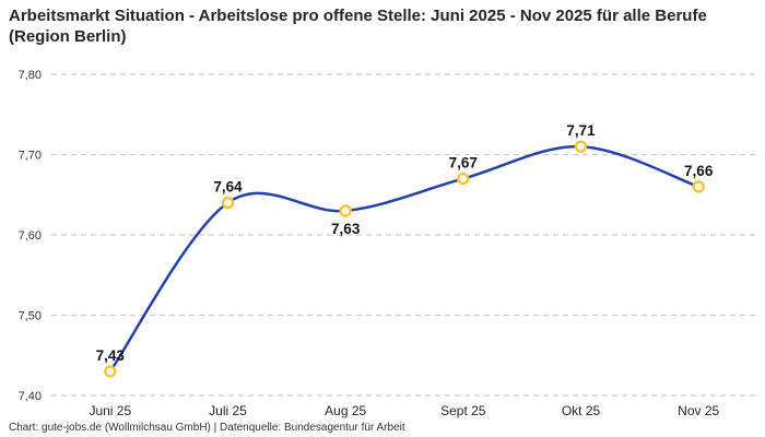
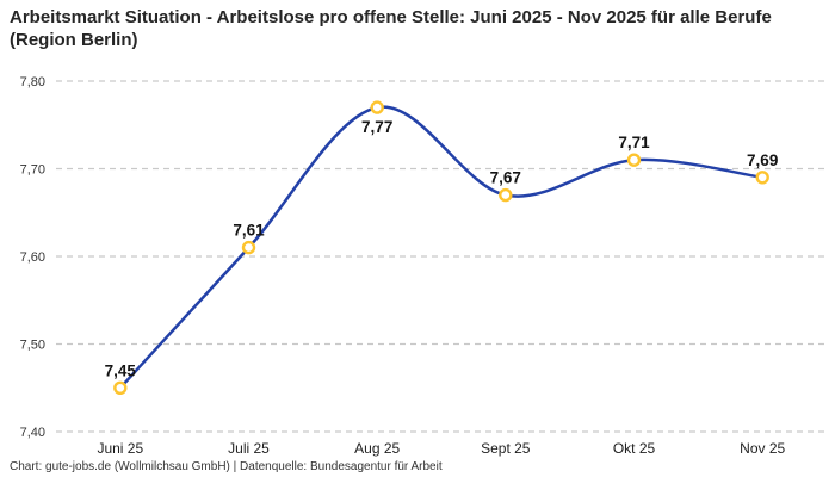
Juni 25: 7,43 -> 7,45
Juli 25: 7,64 -> 7,61
Aug 25: 7,63 -> 7,77
Nov 25: 7,66 -> 7,69
